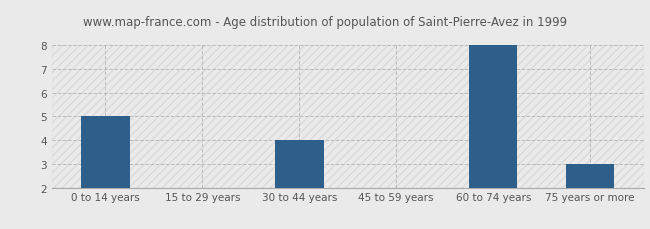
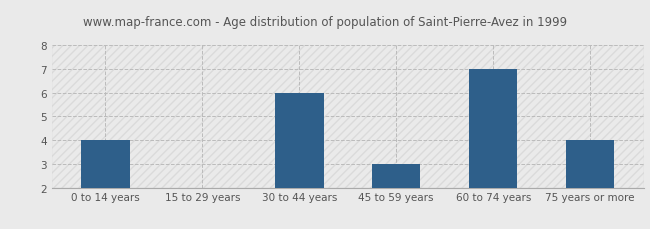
0 to 14 years: 5 -> 4
30 to 44 years: 4 -> 6
45 to 59 years: 2 -> 3
60 to 74 years: 8 -> 7
75 years or more: 3 -> 4
